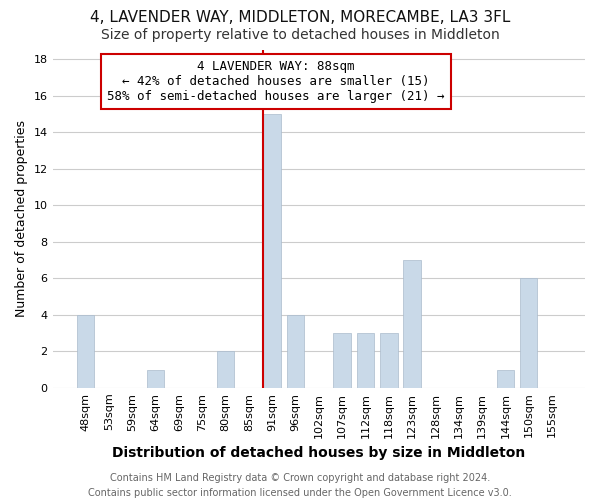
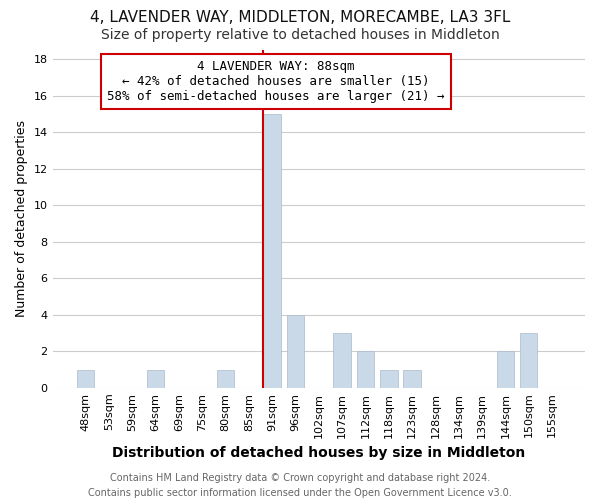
48sqm: 4 -> 1
80sqm: 2 -> 1
112sqm: 3 -> 2
118sqm: 3 -> 1
123sqm: 7 -> 1
144sqm: 1 -> 2
150sqm: 6 -> 3
